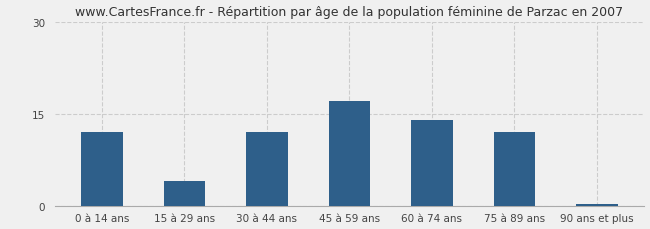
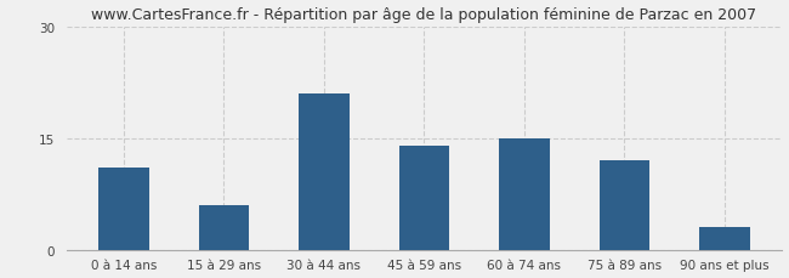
0 à 14 ans: 12.0 -> 11.0
15 à 29 ans: 4.0 -> 6.0
30 à 44 ans: 12.0 -> 21.0
45 à 59 ans: 17.0 -> 14.0
60 à 74 ans: 14.0 -> 15.0
90 ans et plus: 0.3 -> 3.0
